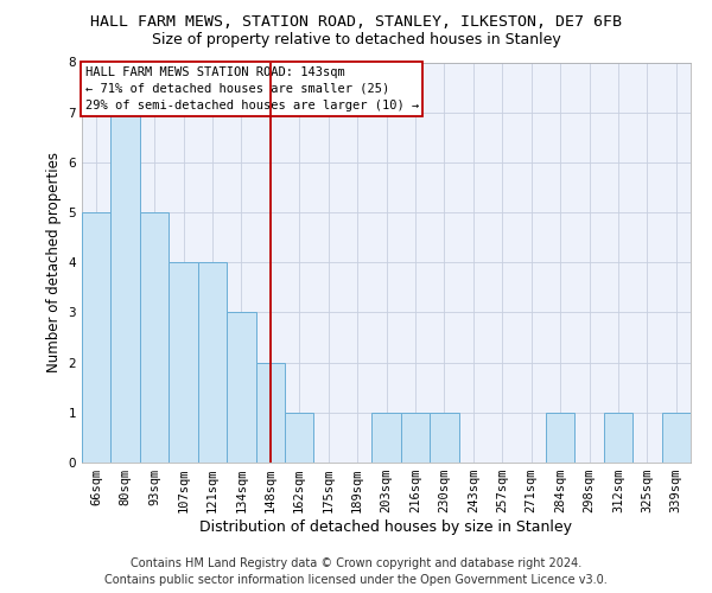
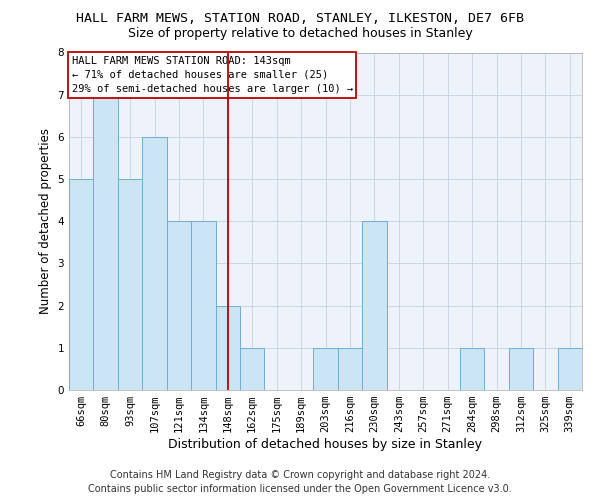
107sqm: 4 -> 6
134sqm: 3 -> 4
230sqm: 1 -> 4
